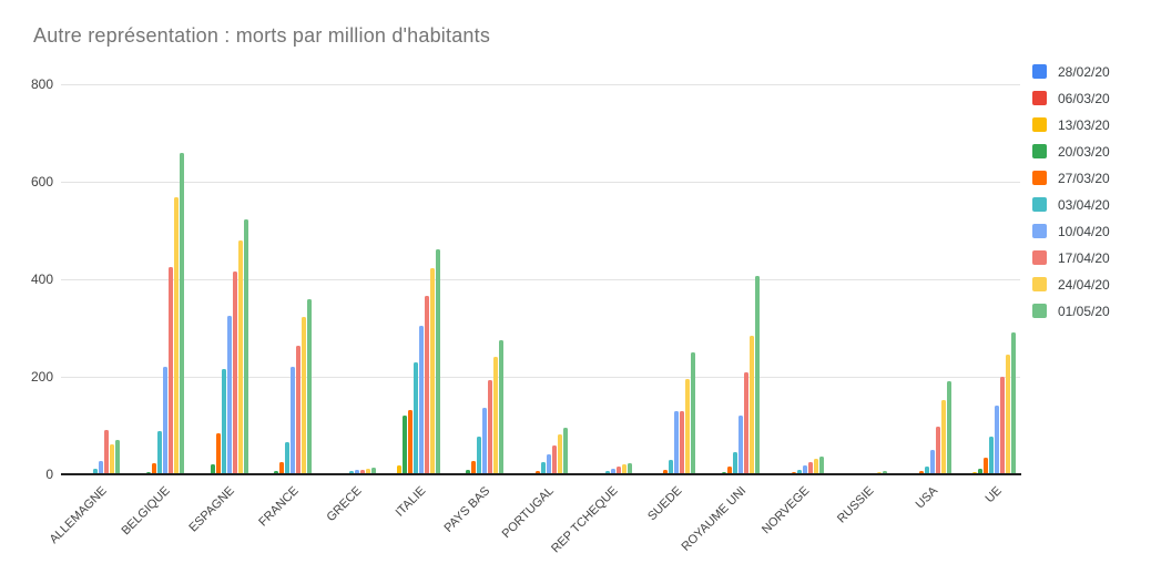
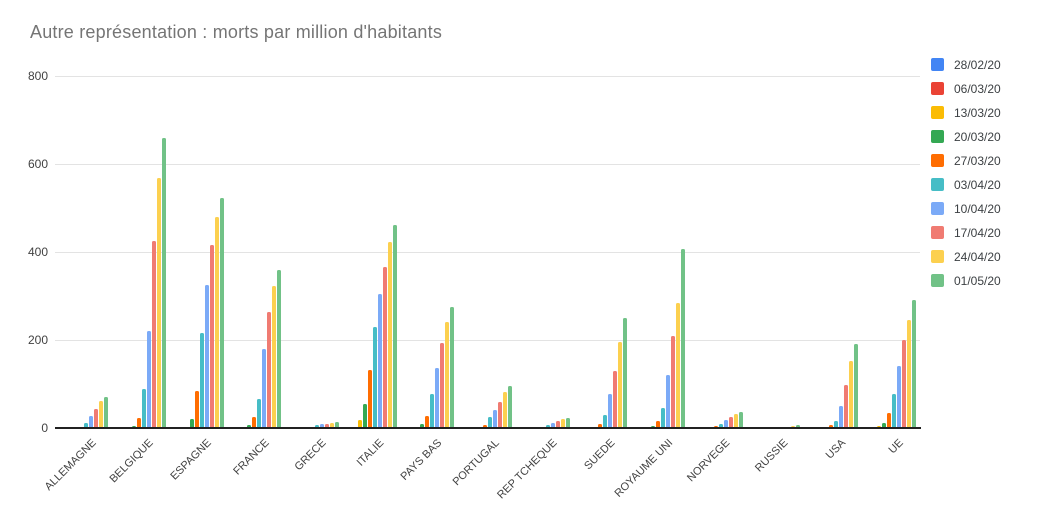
17/04/20/ALLEMAGNE: 90 -> 40
10/04/20/FRANCE: 220 -> 180
20/03/20/ITALIE: 120 -> 60
10/04/20/SUEDE: 130 -> 80
